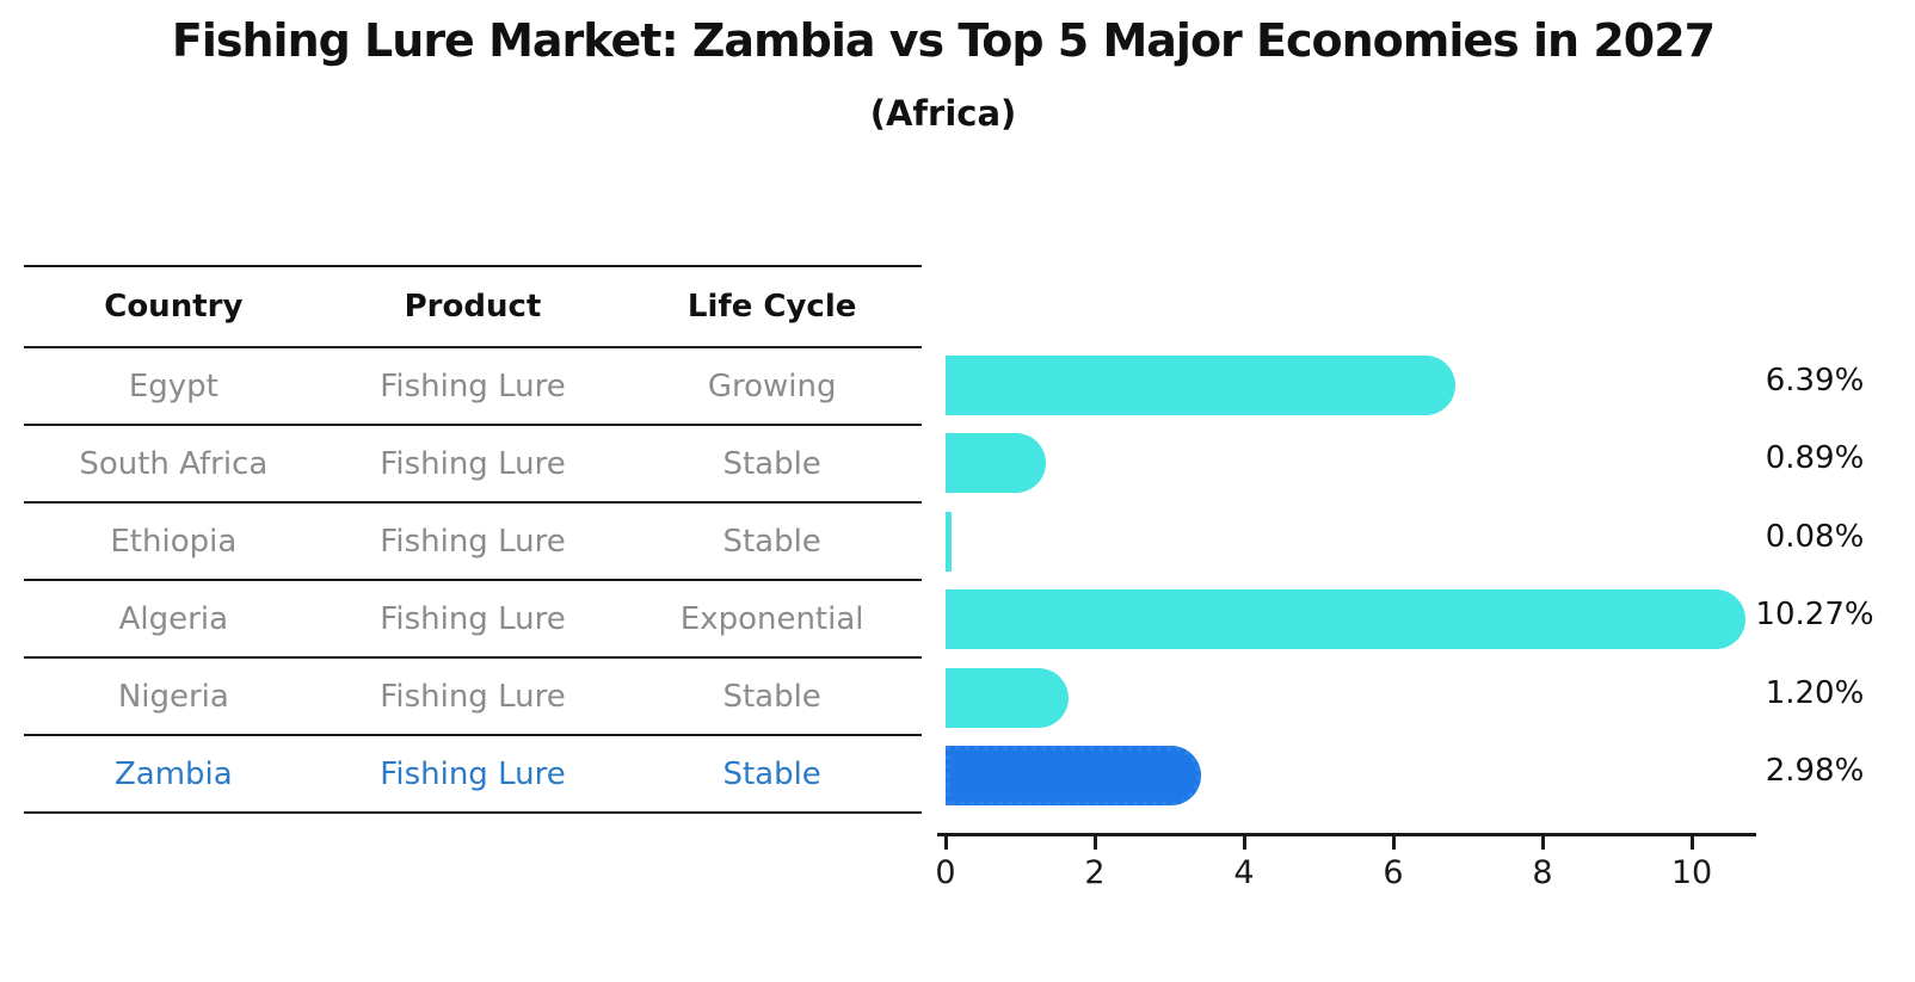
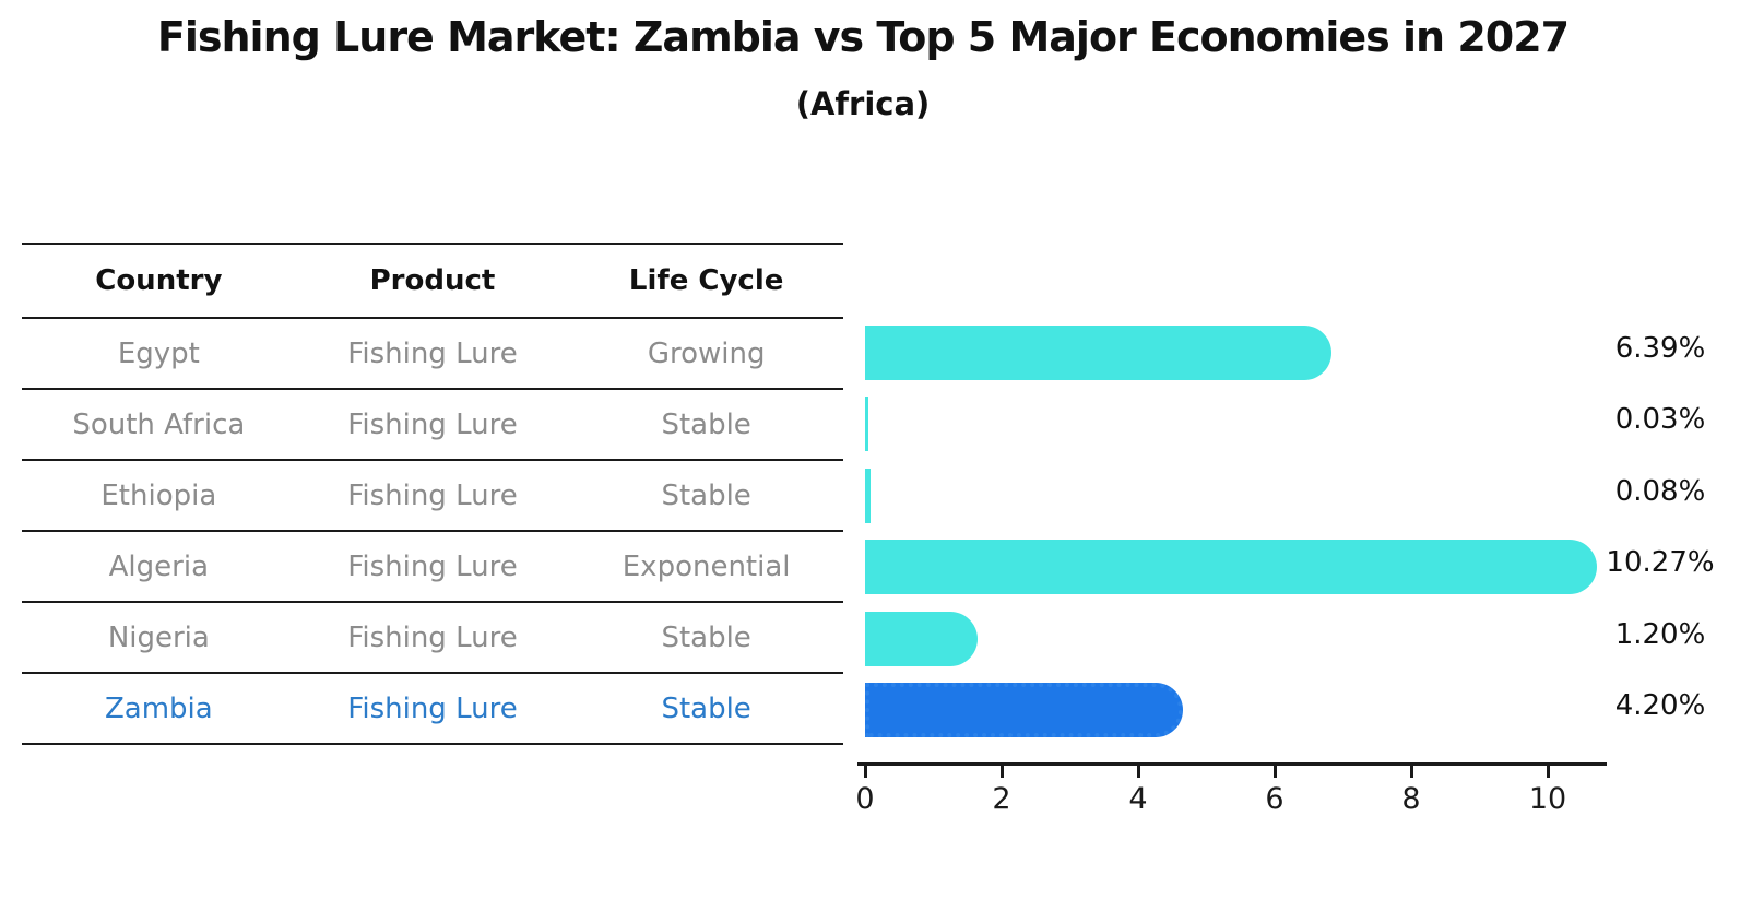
South Africa: 0.89% -> 0.03%
Zambia: 2.98% -> 4.20%
